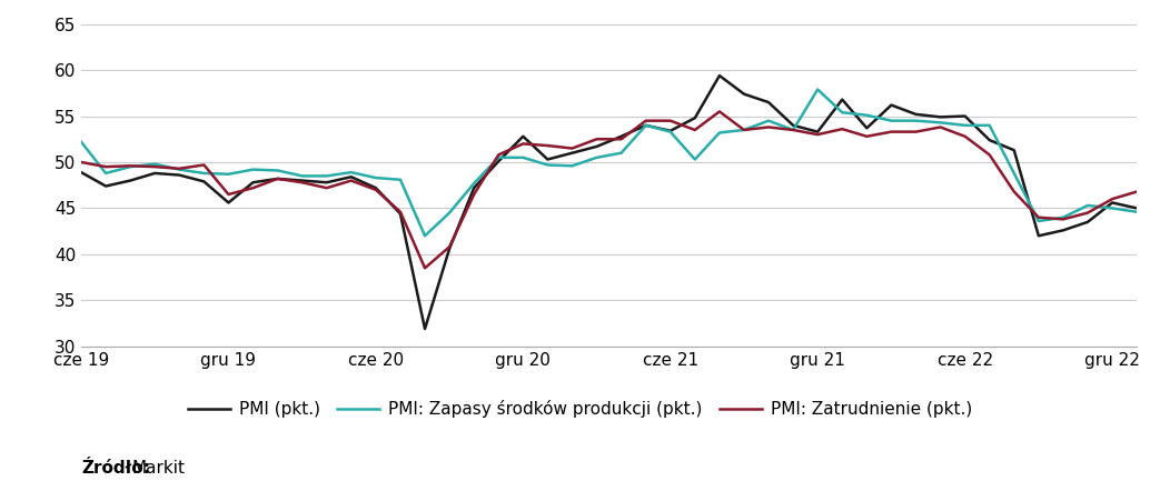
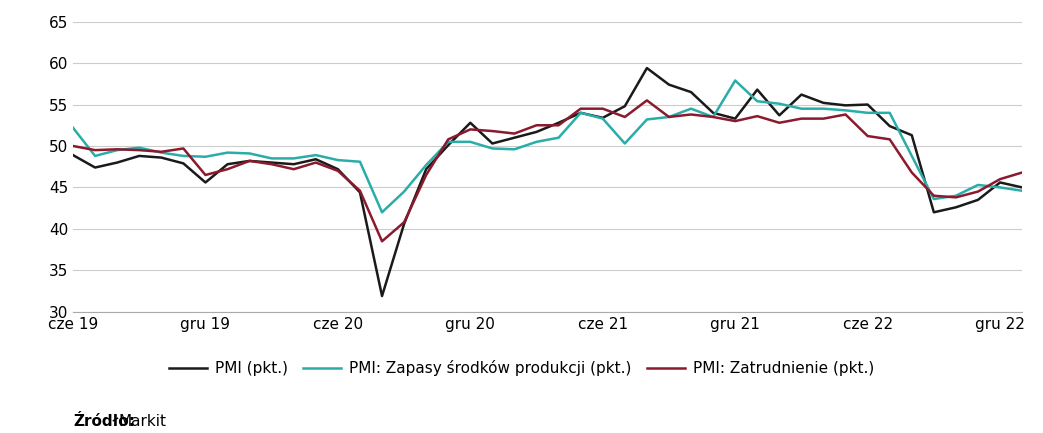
PMI: Zatrudnienie (pkt.)/cze 22: 52.8 -> 51.2
